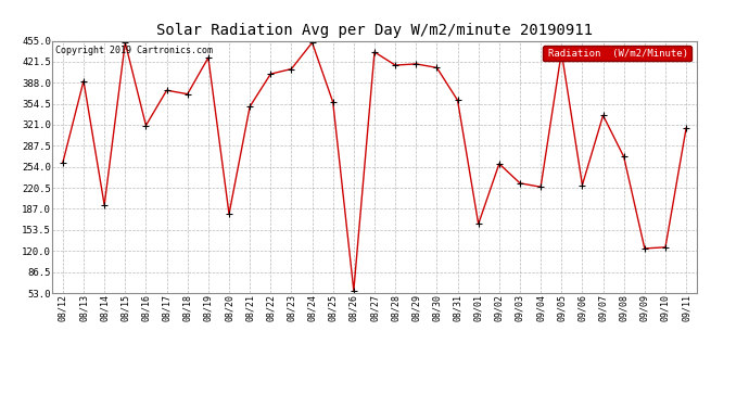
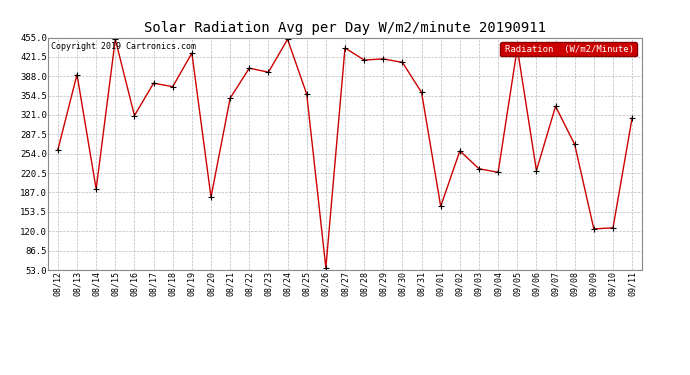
08/23: 410 -> 395
